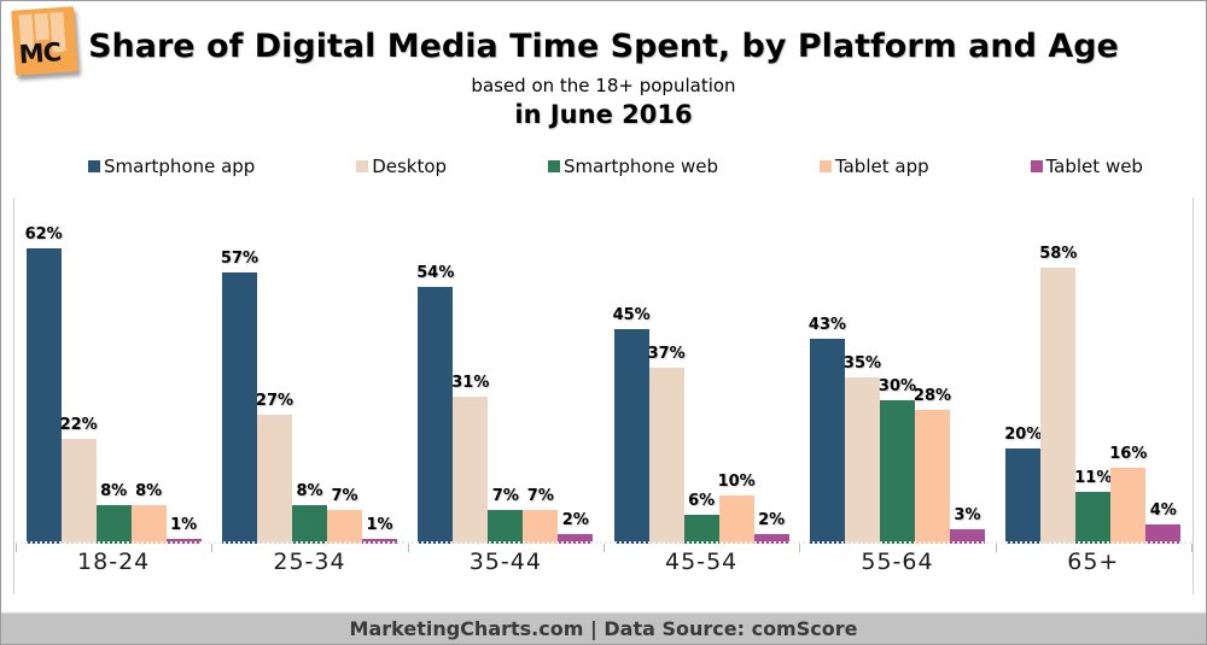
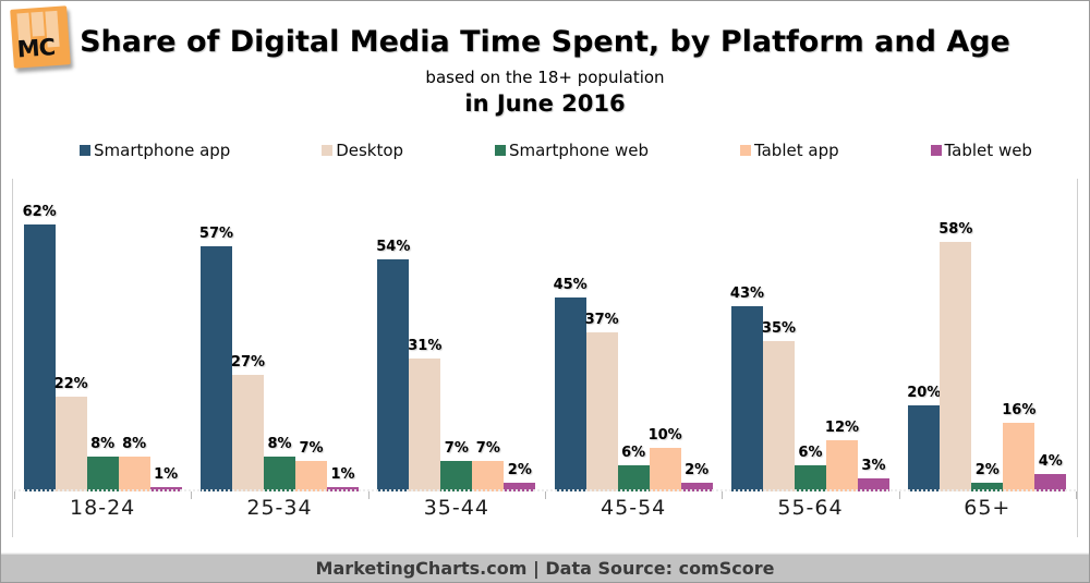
Smartphone web/55-64: 30% -> 6%
Tablet app/55-64: 28% -> 12%
Smartphone web/65+: 11% -> 2%
